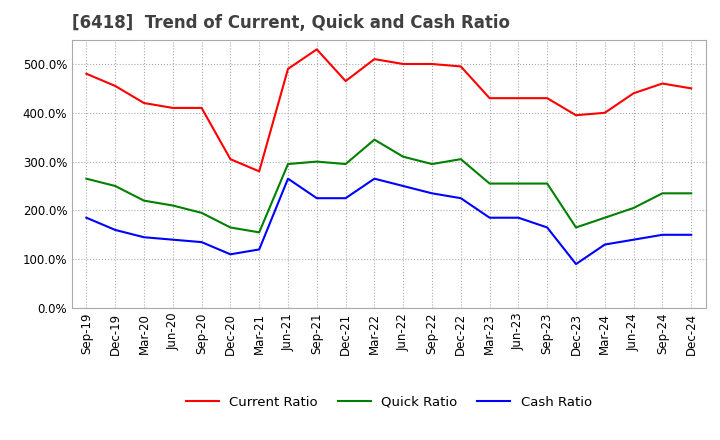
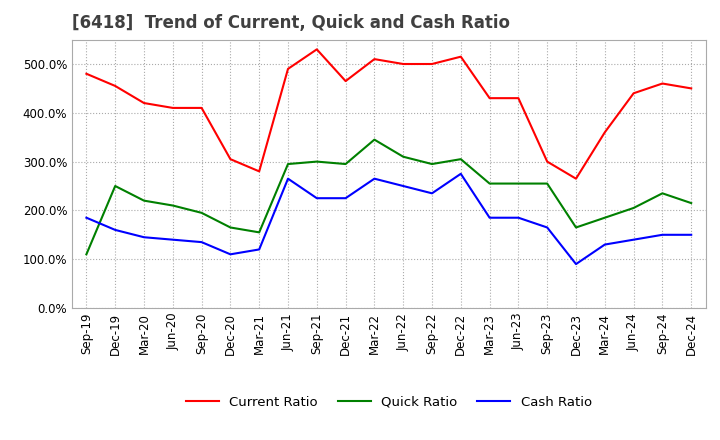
Quick Ratio/Sep-19: 265% -> 110%
Current Ratio/Dec-22: 495% -> 515%
Cash Ratio/Dec-22: 225% -> 275%
Current Ratio/Sep-23: 430% -> 300%
Current Ratio/Dec-23: 395% -> 265%
Current Ratio/Mar-24: 400% -> 360%
Quick Ratio/Dec-24: 235% -> 215%
